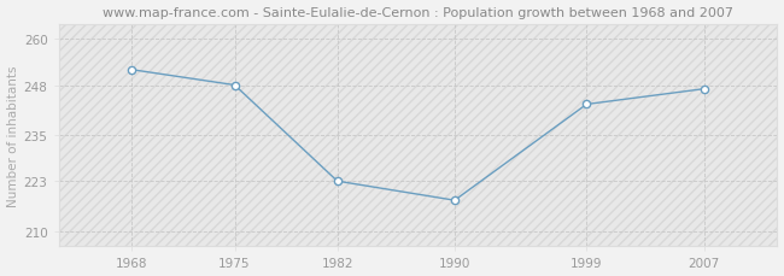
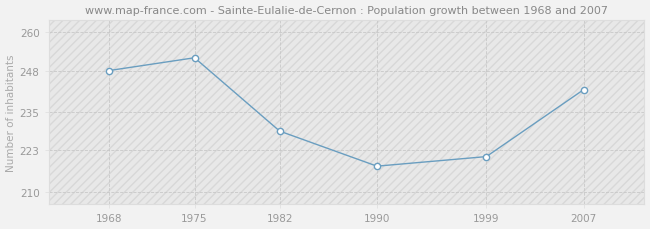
1968: 252 -> 248
1975: 248 -> 252
1982: 223 -> 229
1999: 243 -> 221
2007: 247 -> 242
